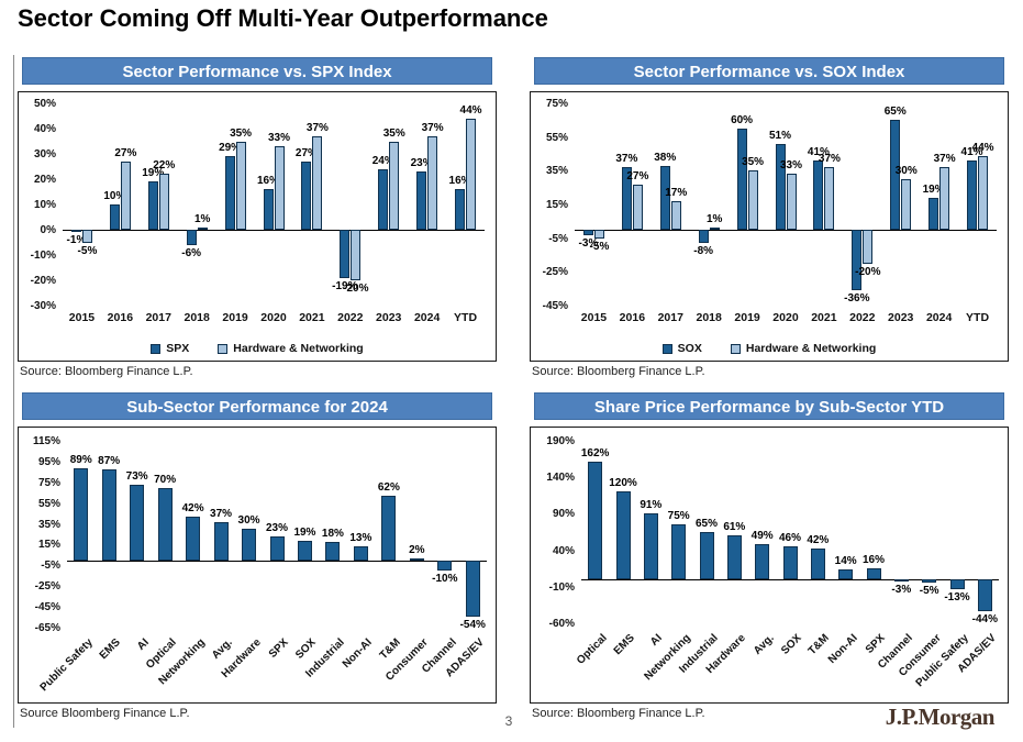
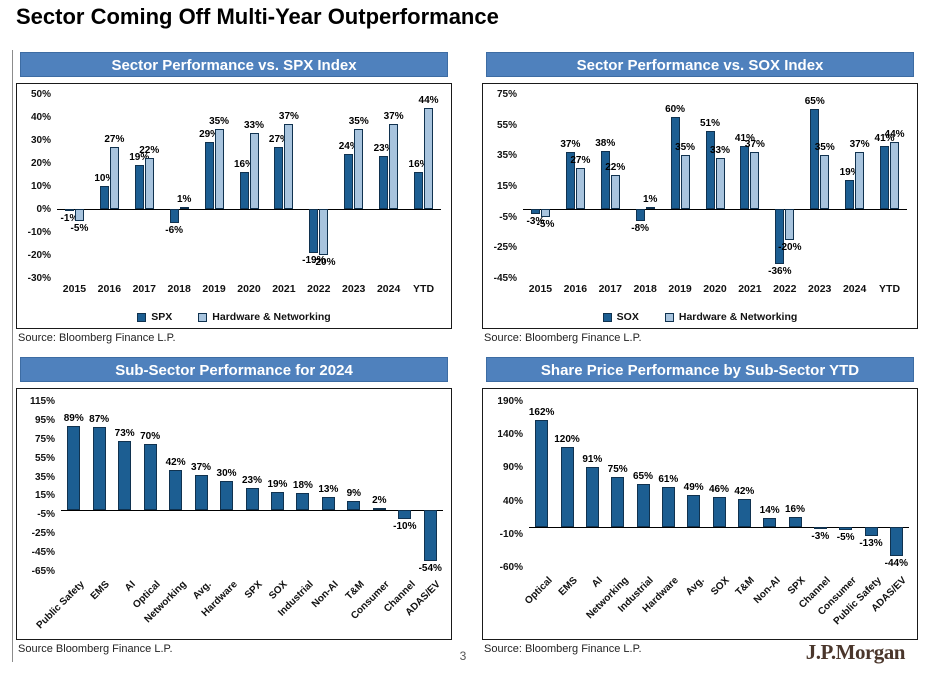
Sector Performance vs. SOX Index/Hardware & Networking/2017: 17% -> 22%
Sector Performance vs. SOX Index/Hardware & Networking/2023: 30% -> 35%
Sub-Sector Performance for 2024/T&M: 62% -> 9%
